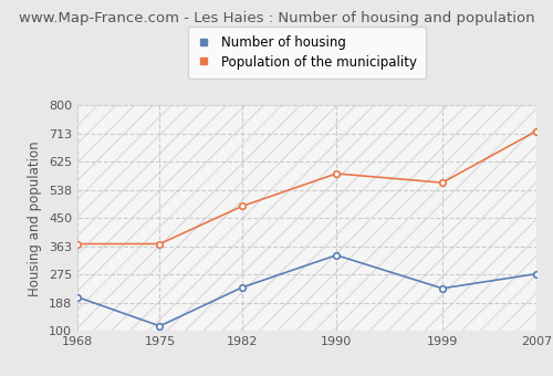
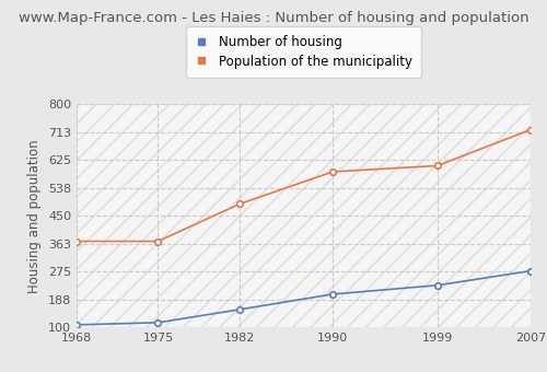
Number of housing/1968: 205 -> 108
Number of housing/1982: 235 -> 156
Number of housing/1990: 335 -> 204
Population of the municipality/1999: 560 -> 607
